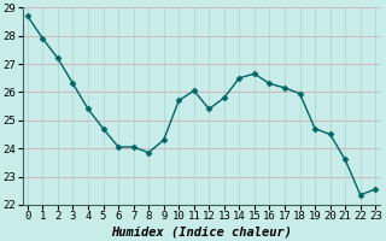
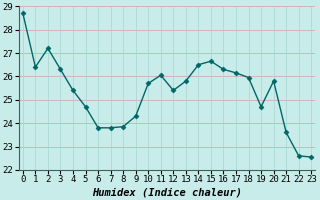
1: 27.90 -> 26.40
6: 24.05 -> 23.80
7: 24.05 -> 23.80
20: 24.50 -> 25.80
22: 22.35 -> 22.60
